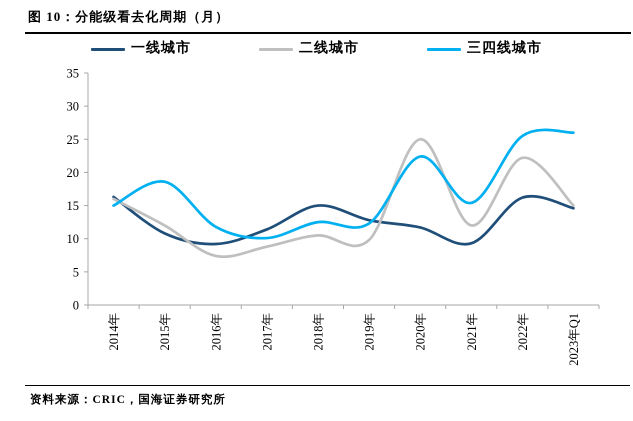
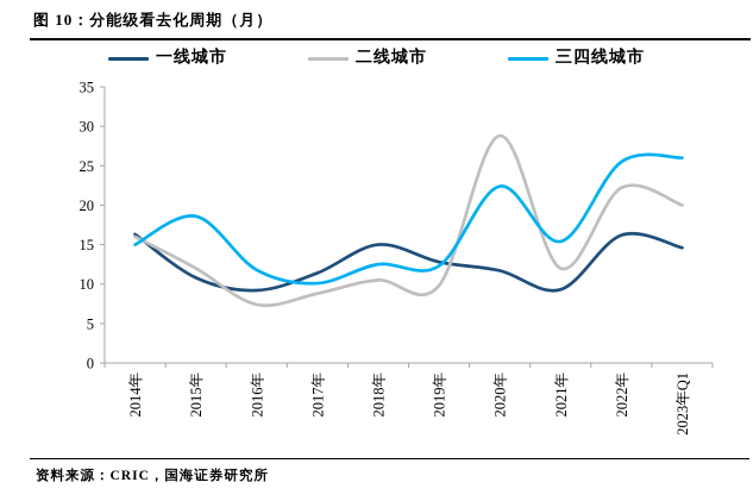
二线城市/2020年: 25 -> 29
二线城市/2023年Q1: 15 -> 20
